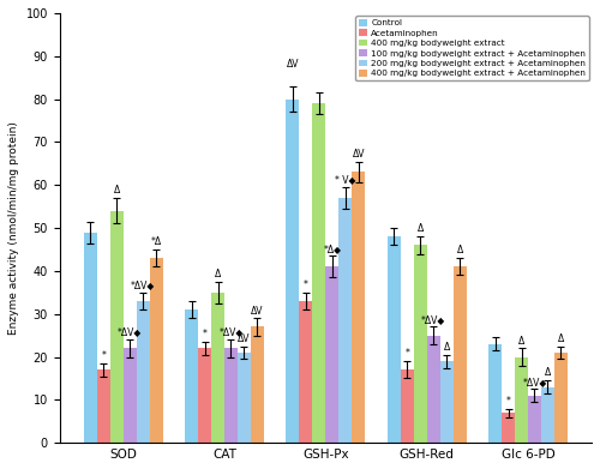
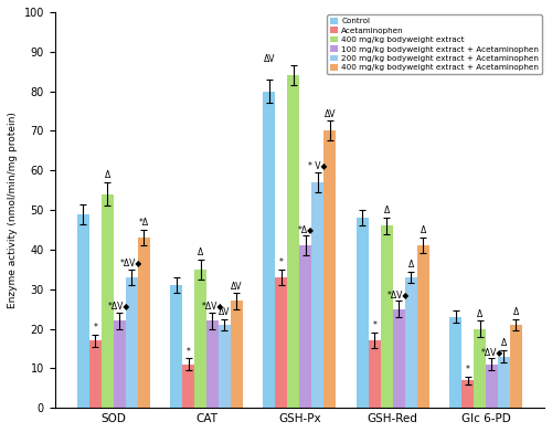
Acetaminophen/CAT: 22 -> 11
400 mg/kg bodyweight extract/GSH-Px: 79 -> 84
400 mg/kg bodyweight extract + Acetaminophen/GSH-Px: 63 -> 70
200 mg/kg bodyweight extract + Acetaminophen/GSH-Red: 19 -> 33
